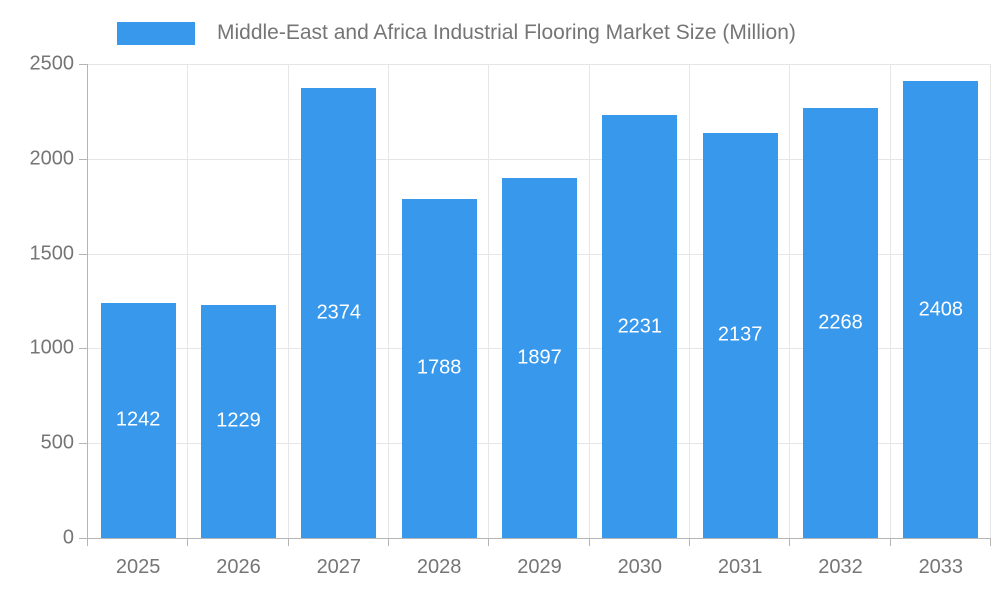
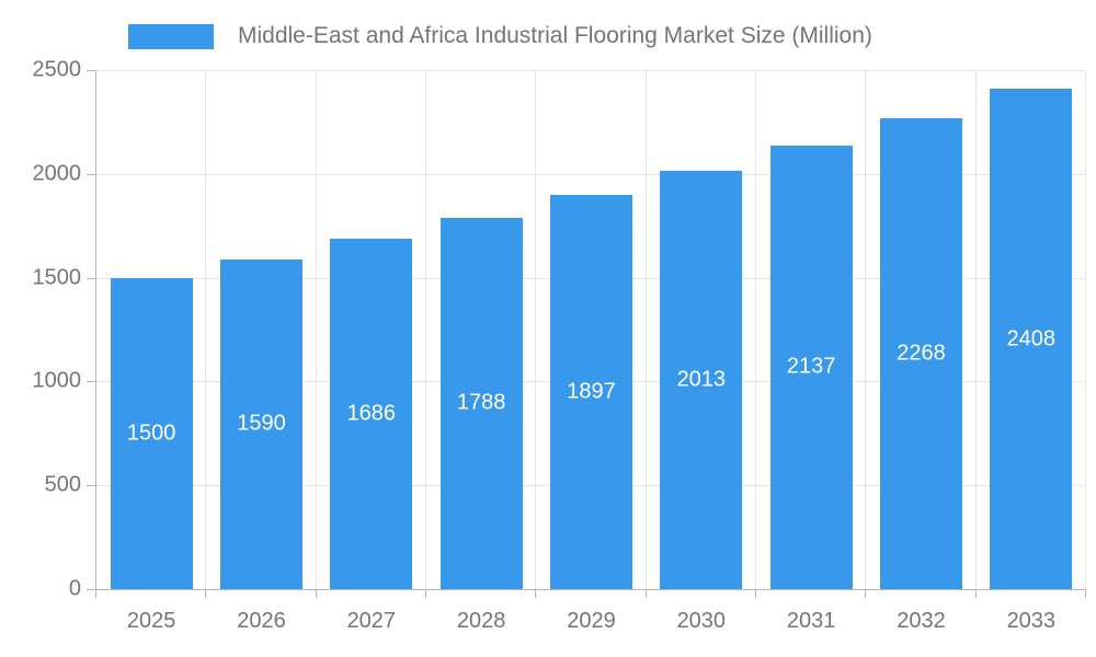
2025: 1242 -> 1500
2026: 1229 -> 1590
2027: 2374 -> 1686
2030: 2231 -> 2013
